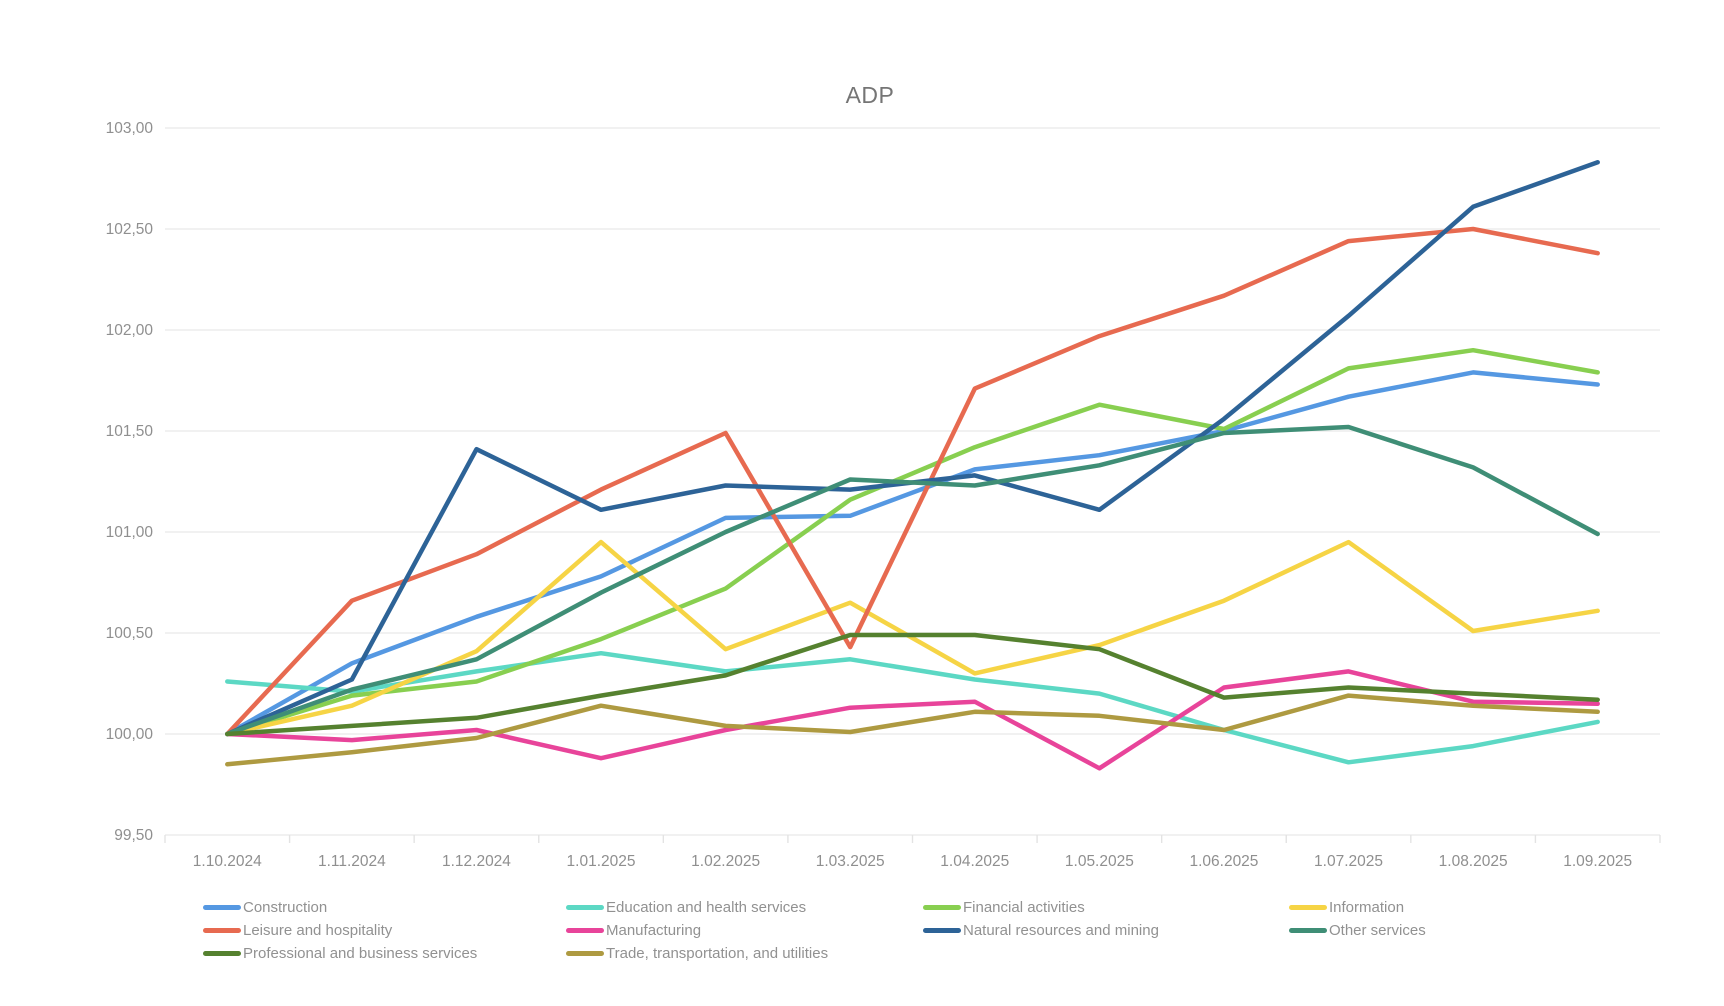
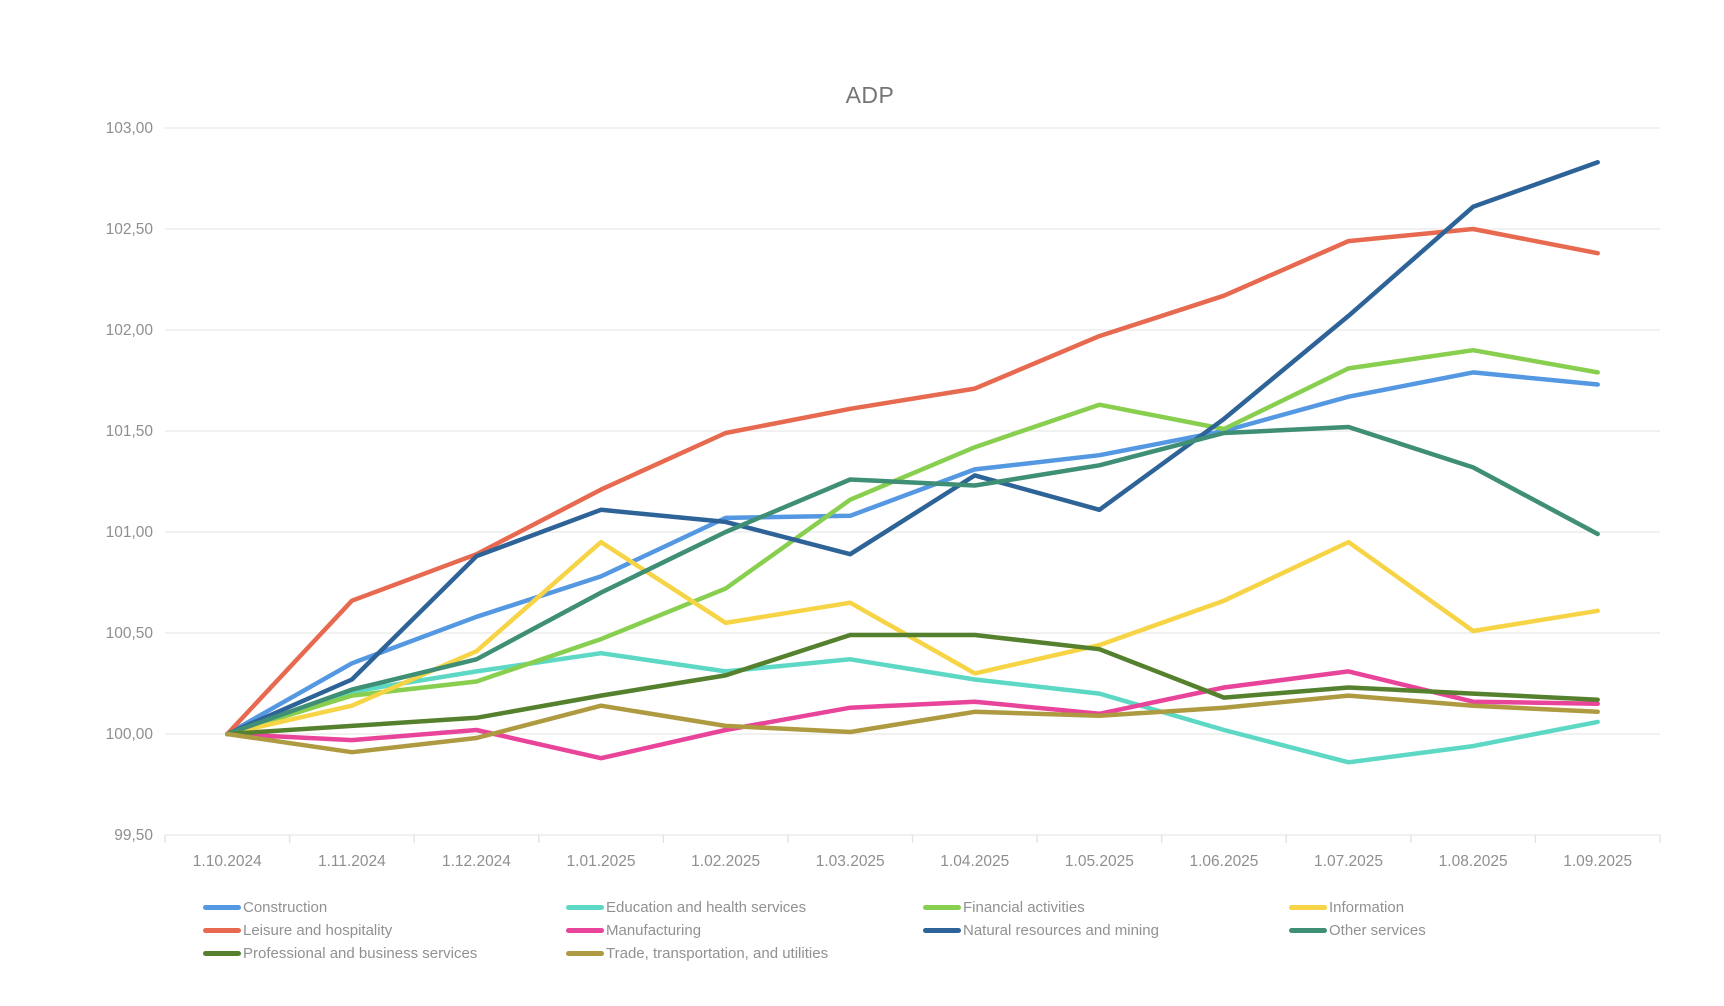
Education and health services/1.10.2024: 100,26 -> 100,00
Trade, transportation, and utilities/1.10.2024: 99,85 -> 100,00
Natural resources and mining/1.12.2024: 101,41 -> 100,88
Information/1.02.2025: 100,42 -> 100,55
Natural resources and mining/1.02.2025: 101,23 -> 101,05
Leisure and hospitality/1.03.2025: 100,43 -> 101,61
Natural resources and mining/1.03.2025: 101,21 -> 100,89
Manufacturing/1.05.2025: 99,83 -> 100,10
Trade, transportation, and utilities/1.06.2025: 100,02 -> 100,13
